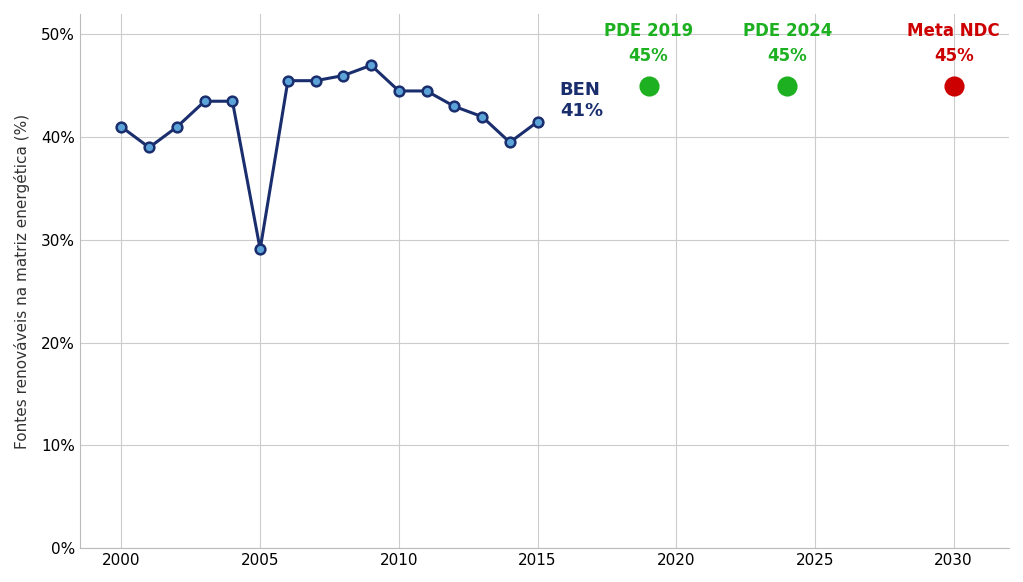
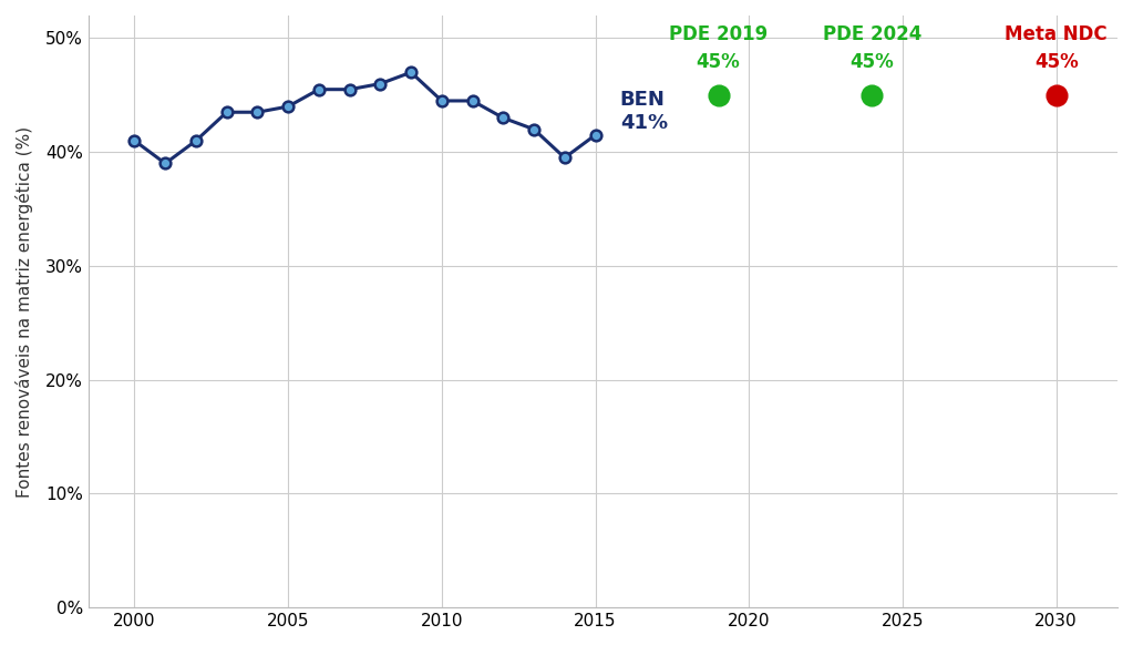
2005: 29.1% -> 44.0%
